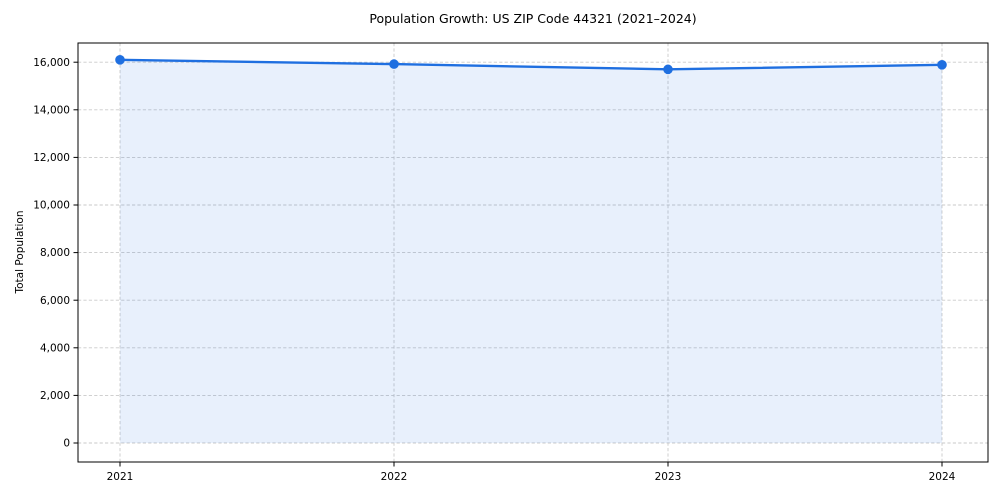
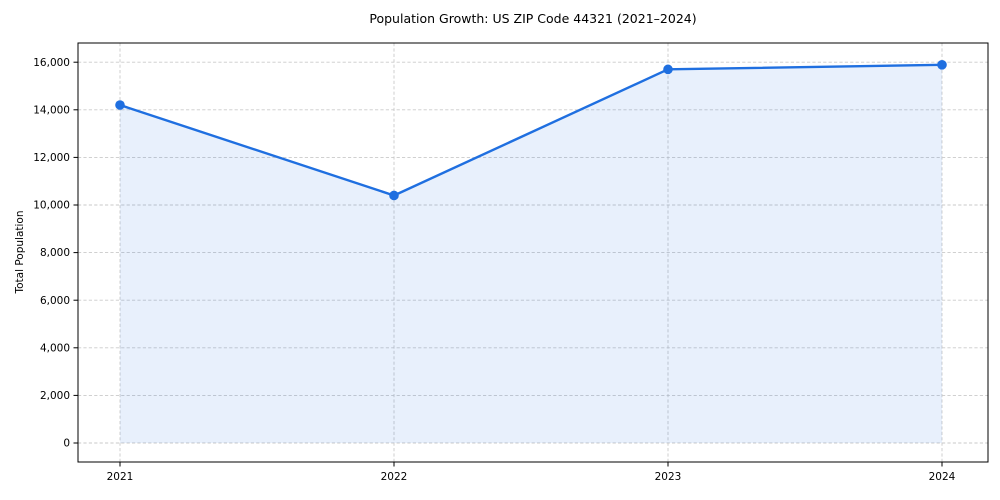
2021: 16100 -> 14200
2022: 15900 -> 10400
